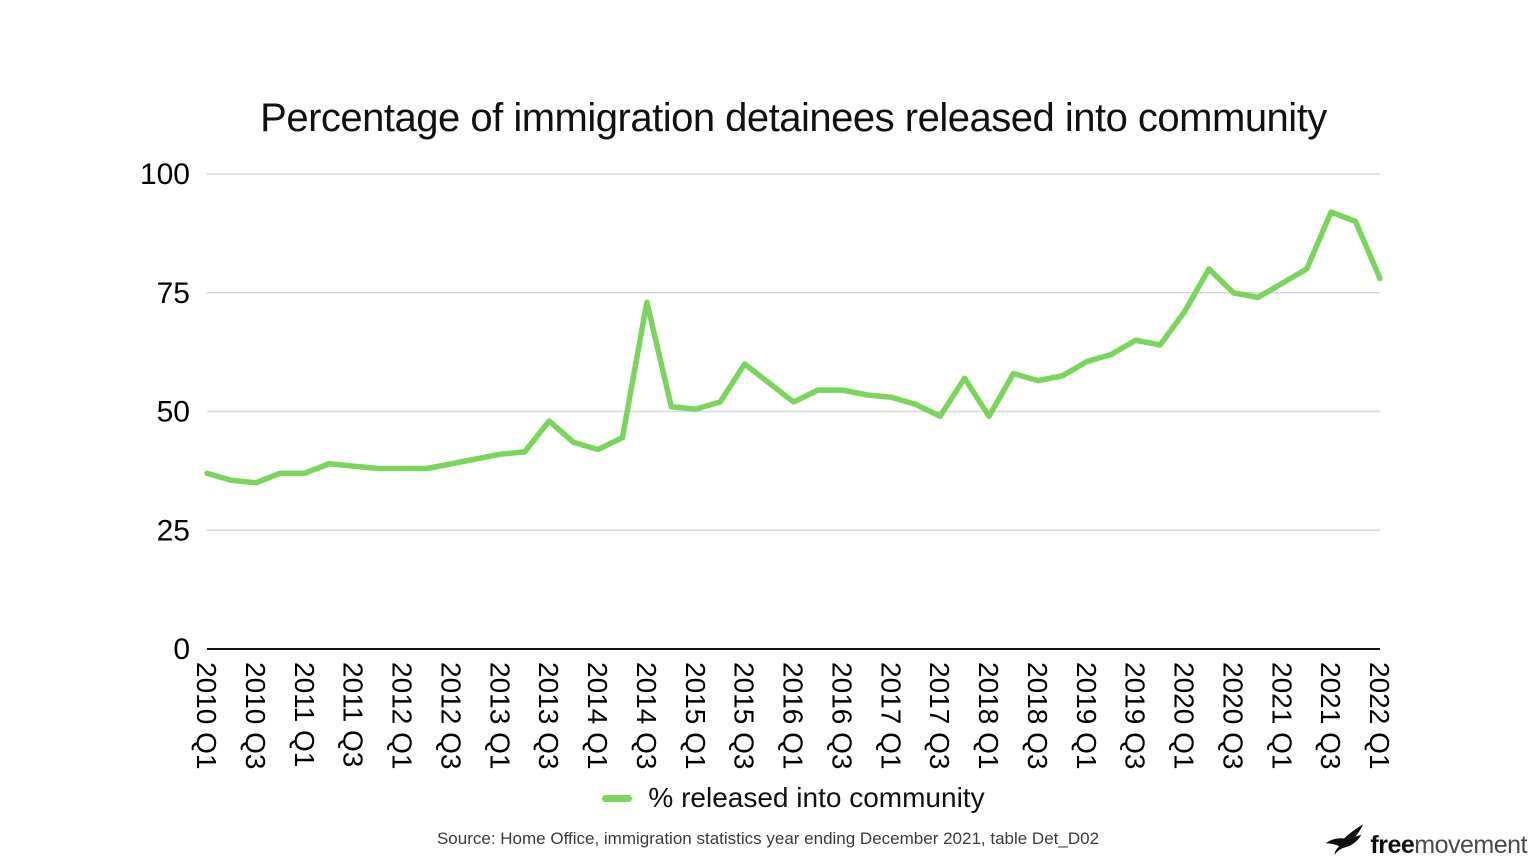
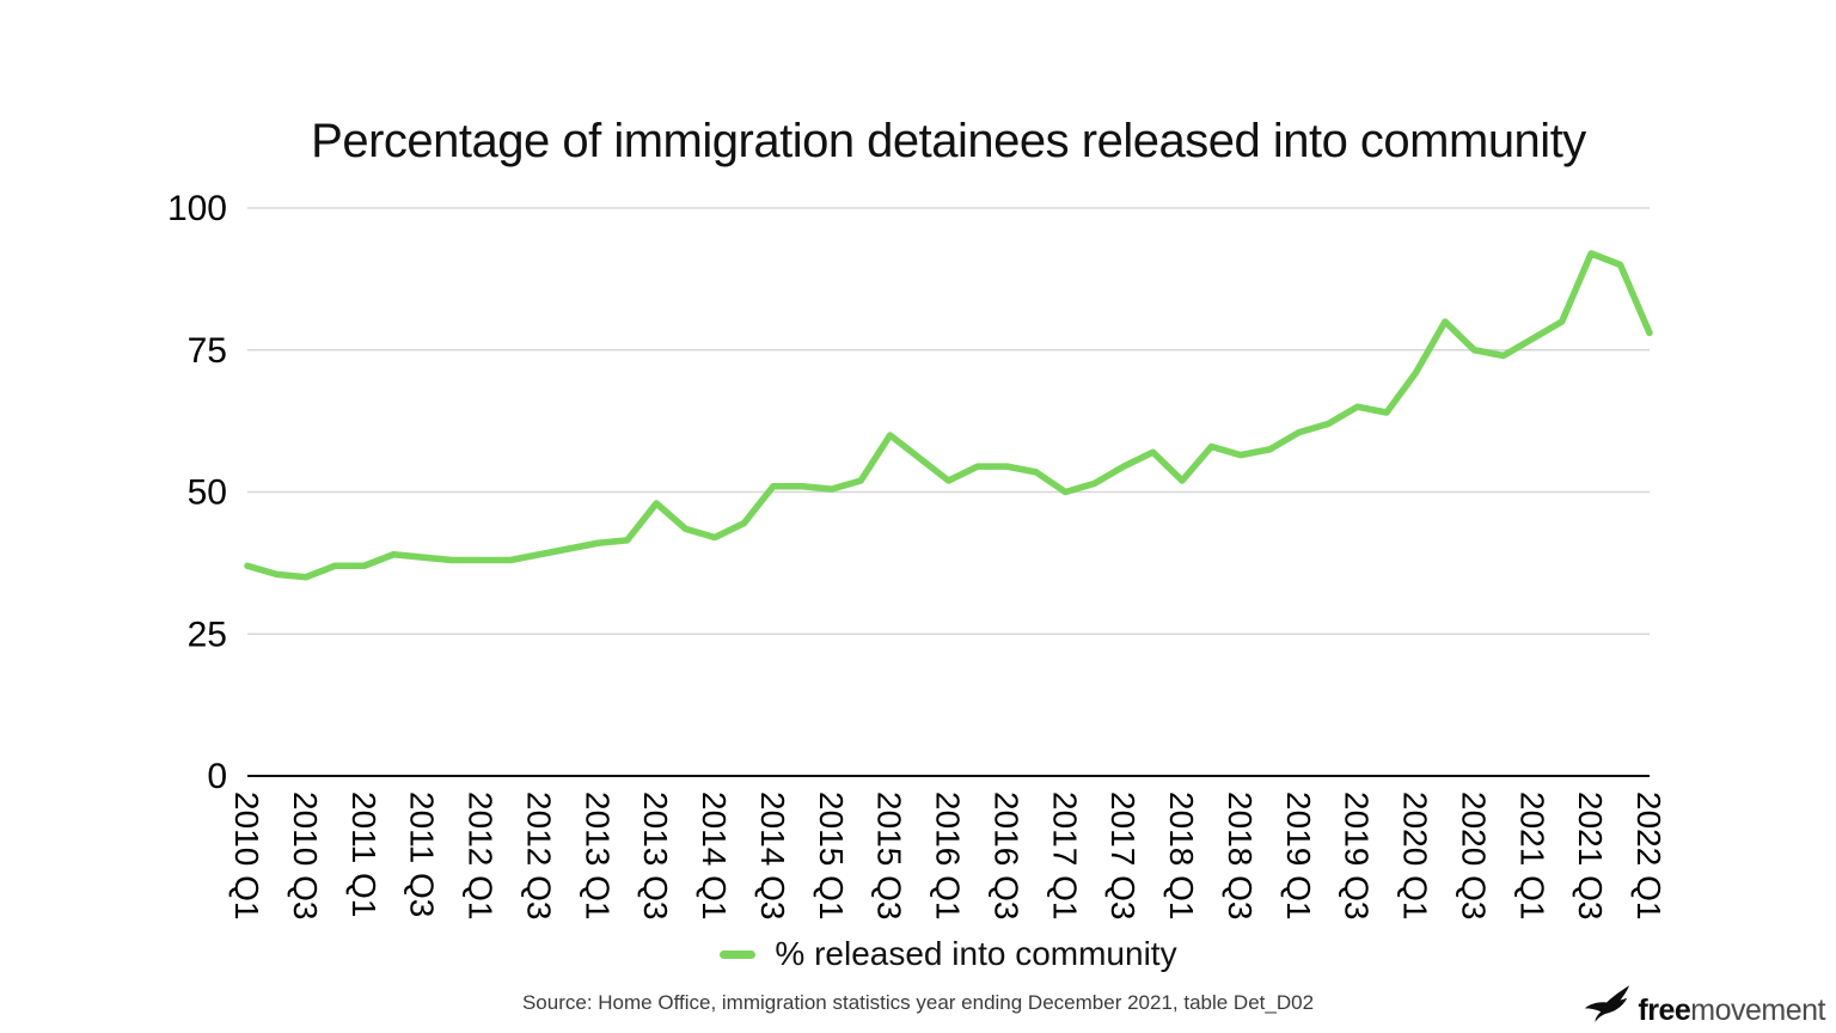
2014 Q3: 73 -> 51
2017 Q1: 53 -> 50
2017 Q3: 49 -> 54
2018 Q1: 49 -> 52
